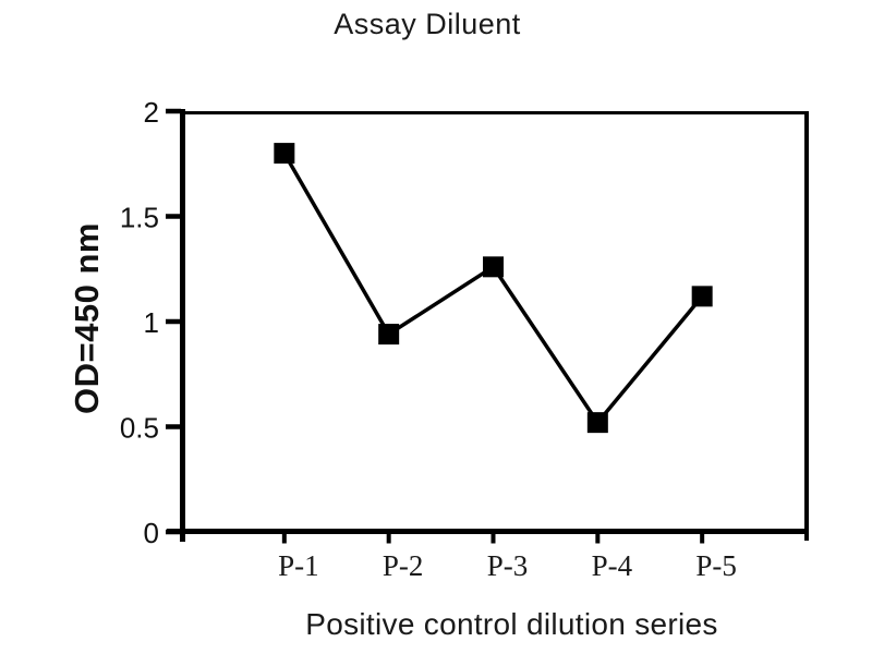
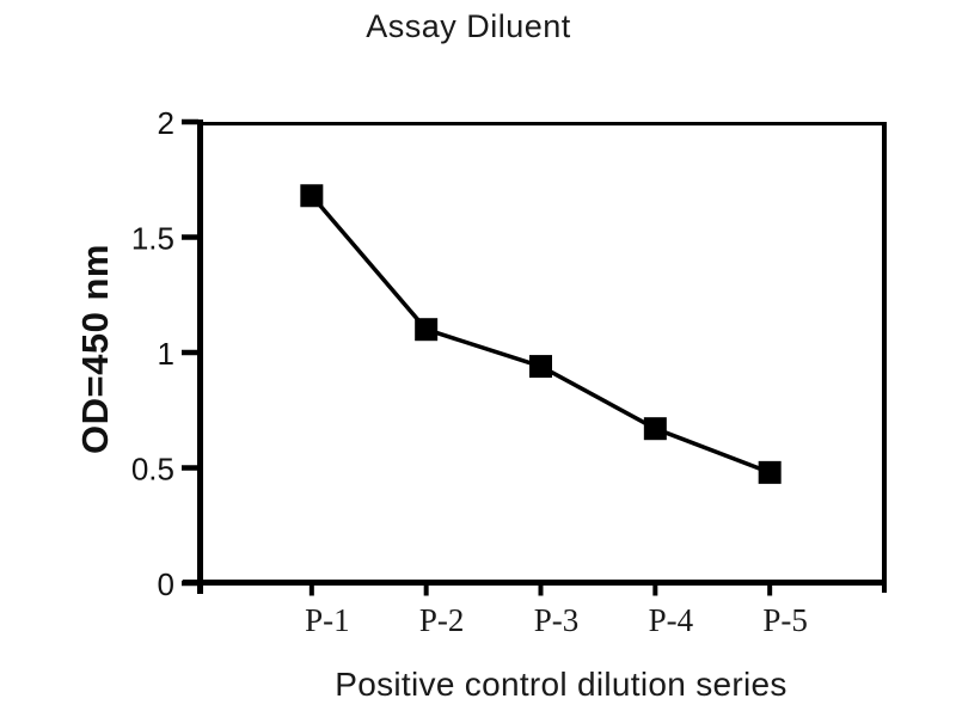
P-1: 1.80 -> 1.68
P-2: 0.94 -> 1.10
P-3: 1.26 -> 0.94
P-4: 0.52 -> 0.67
P-5: 1.12 -> 0.48
